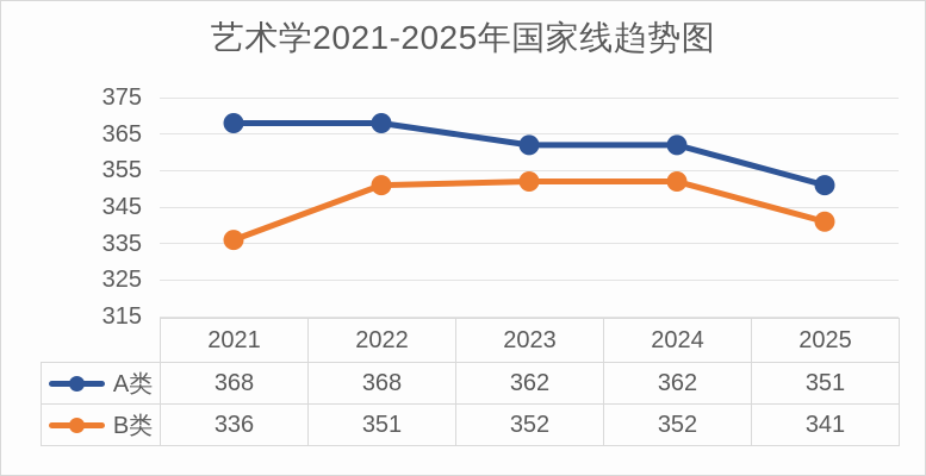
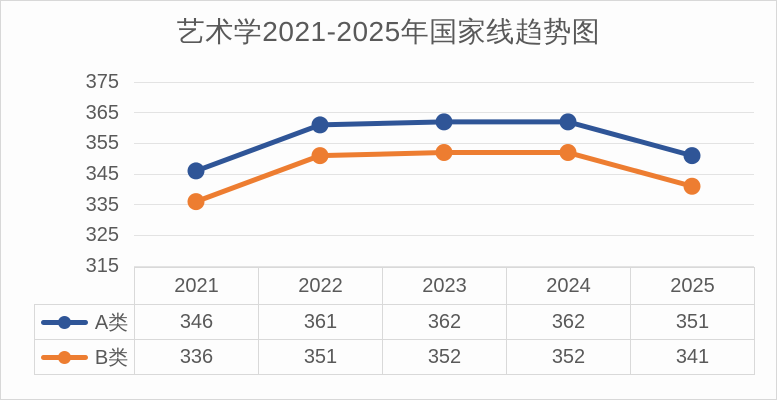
A类/2021: 368 -> 346
A类/2022: 368 -> 361
